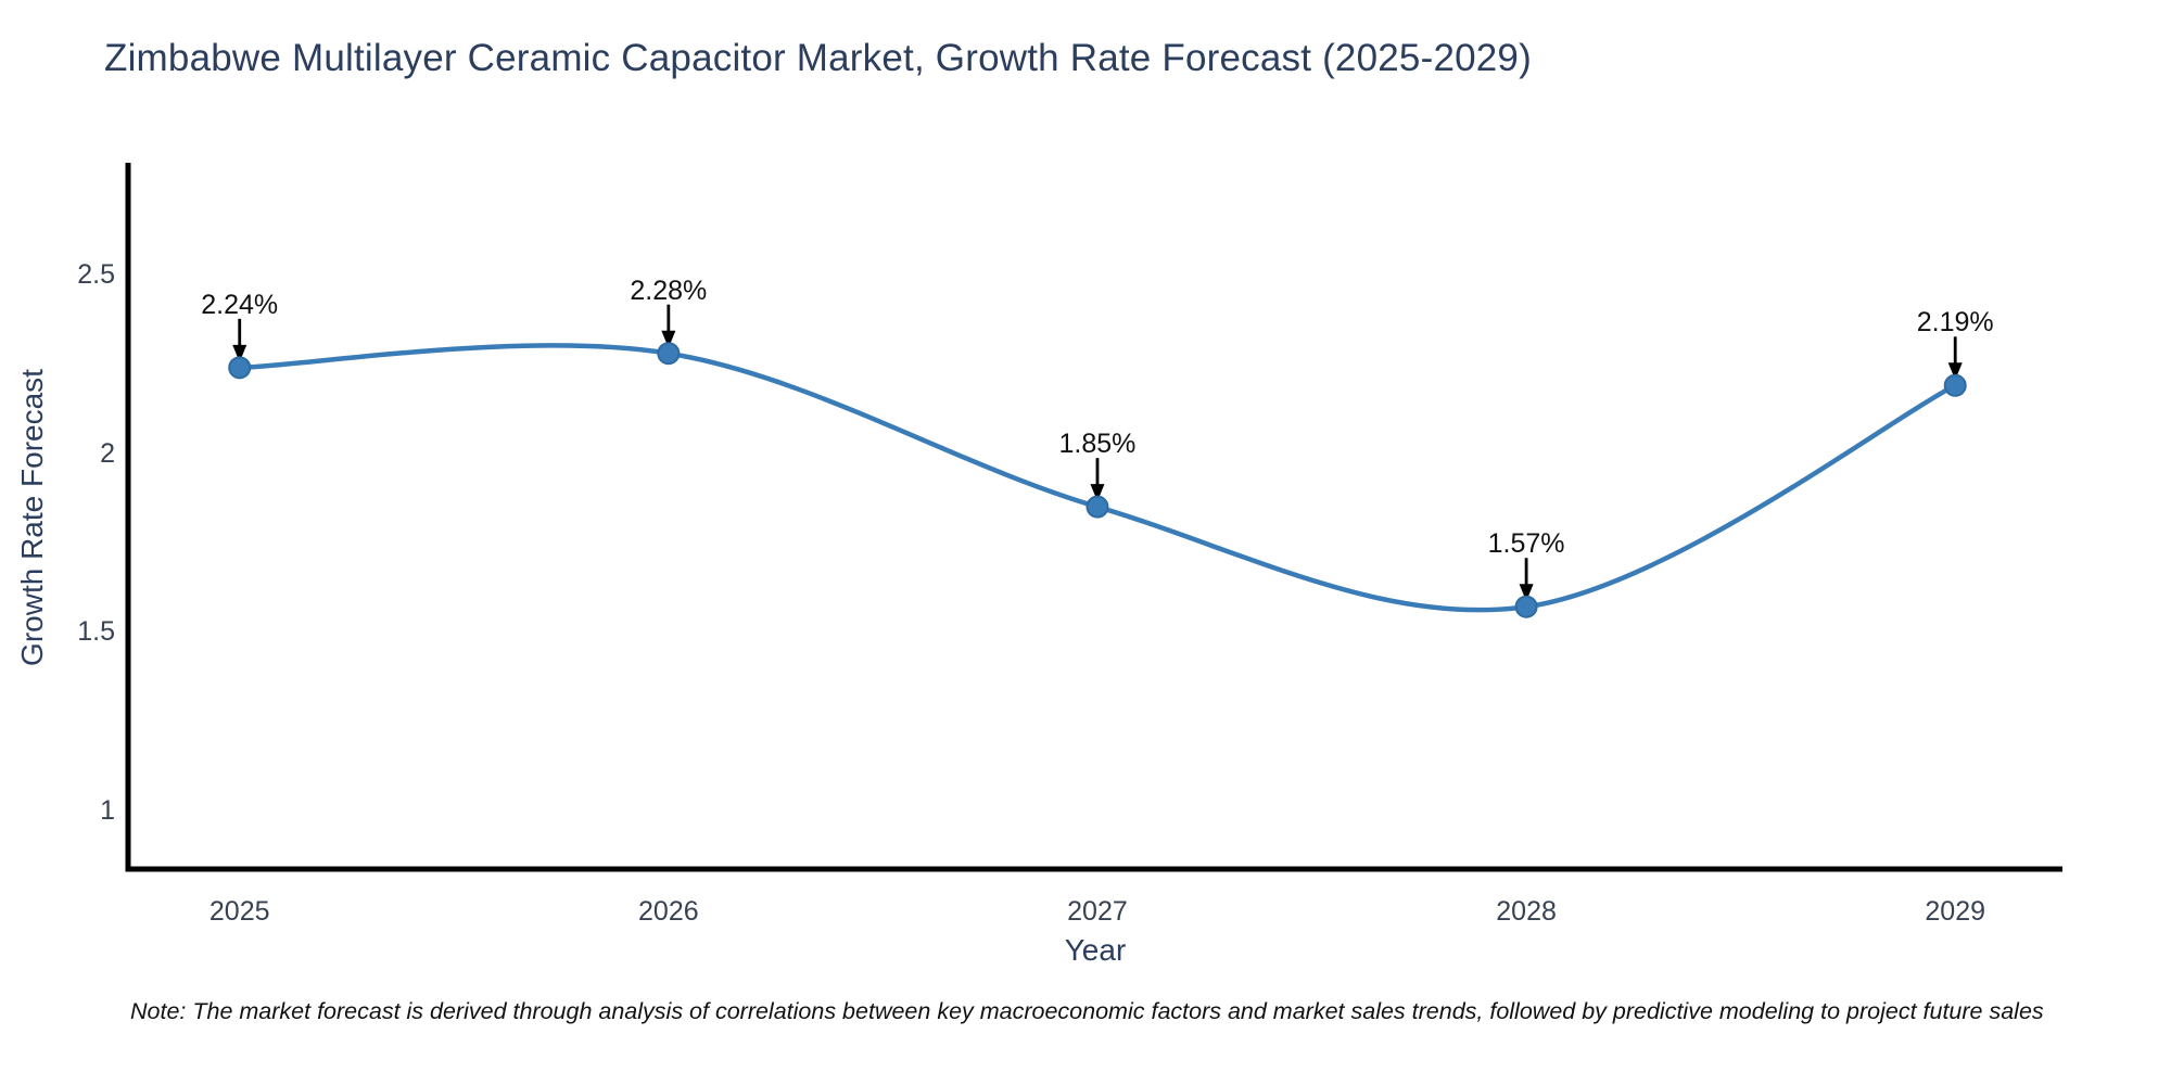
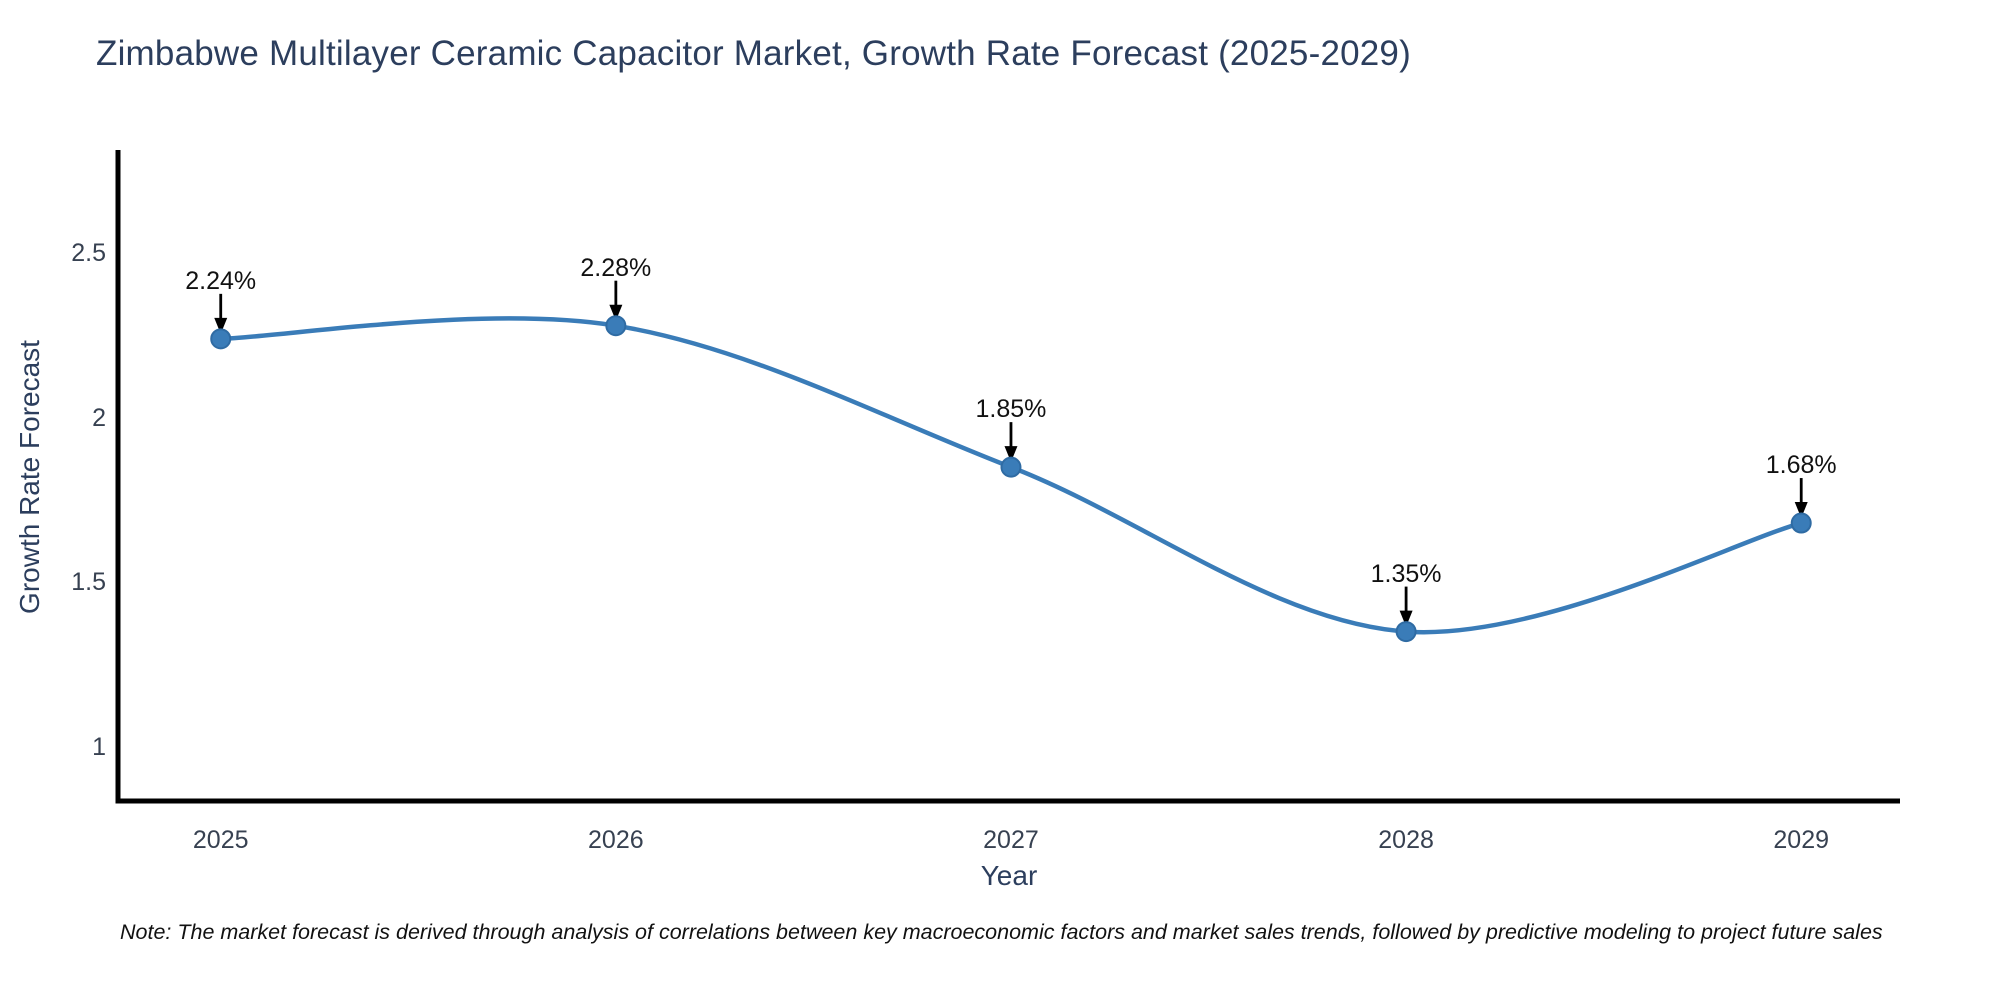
2028: 1.57% -> 1.35%
2029: 2.19% -> 1.68%
